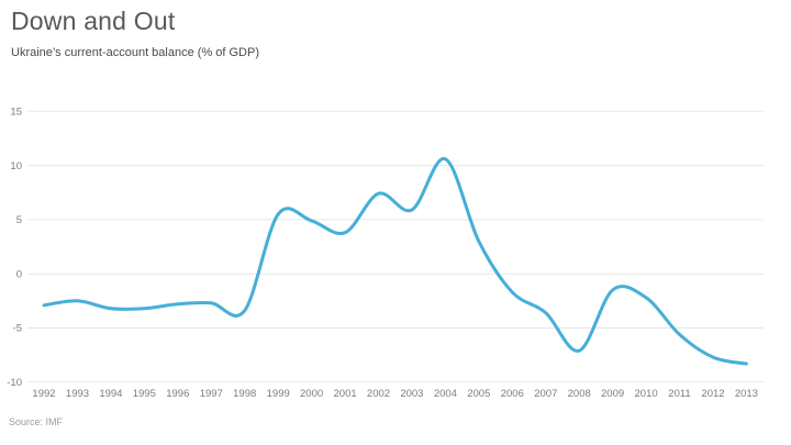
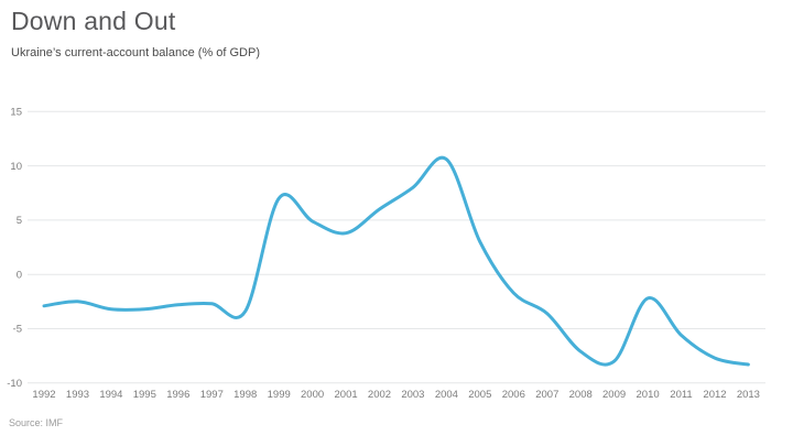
1999: 6 -> 7
2002: 7 -> 6
2003: 6 -> 8
2009: -2 -> -8
